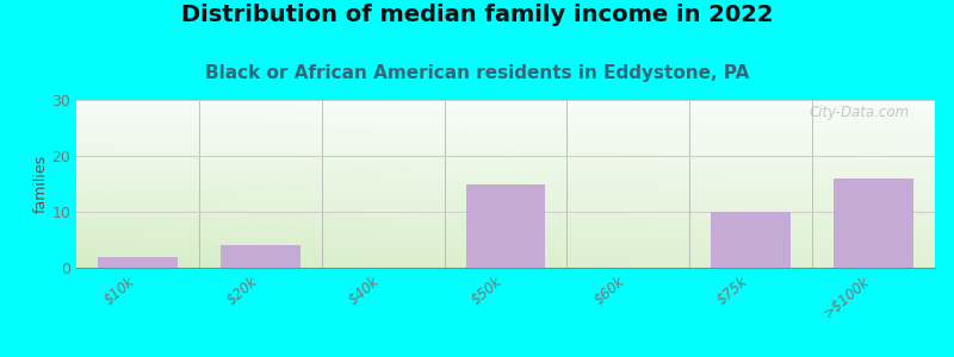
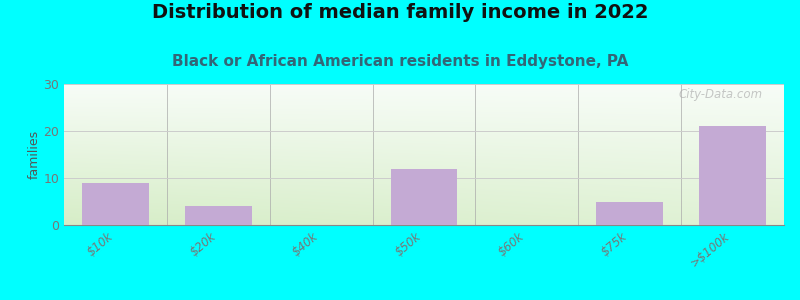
$10k: 2 -> 9
$50k: 15 -> 12
$75k: 10 -> 5
>$100k: 16 -> 21
